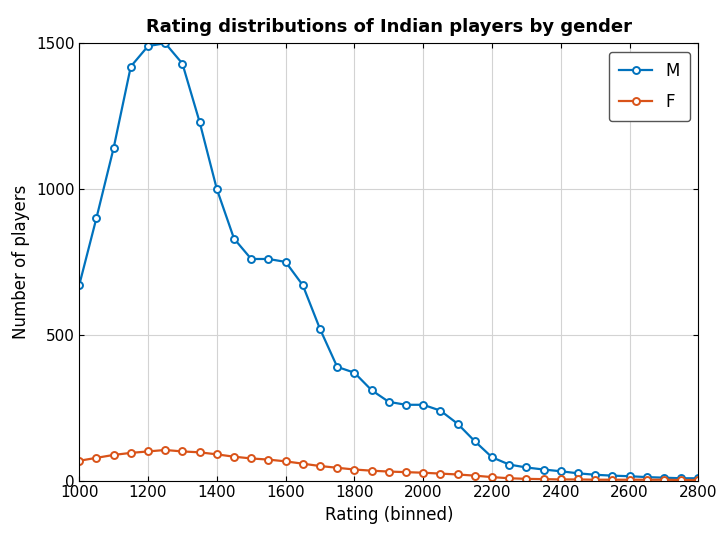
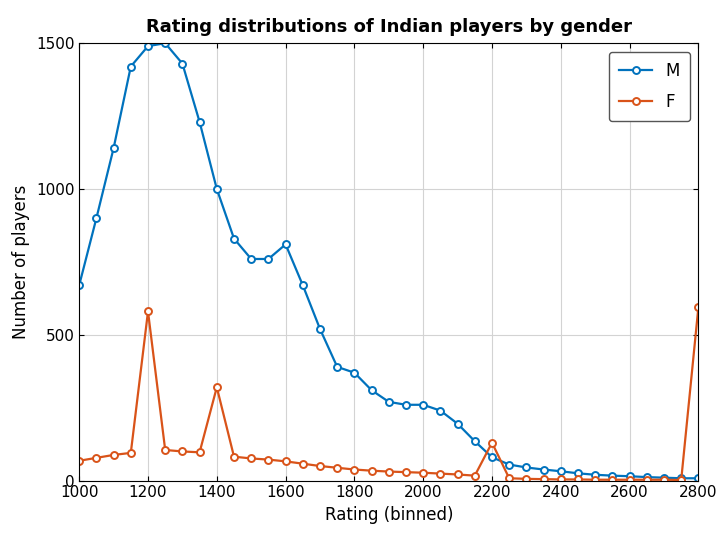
F/1200: 100 -> 580
F/1400: 90 -> 320
M/1600: 750 -> 810
F/2200: 12 -> 130
F/2800: 2 -> 595
